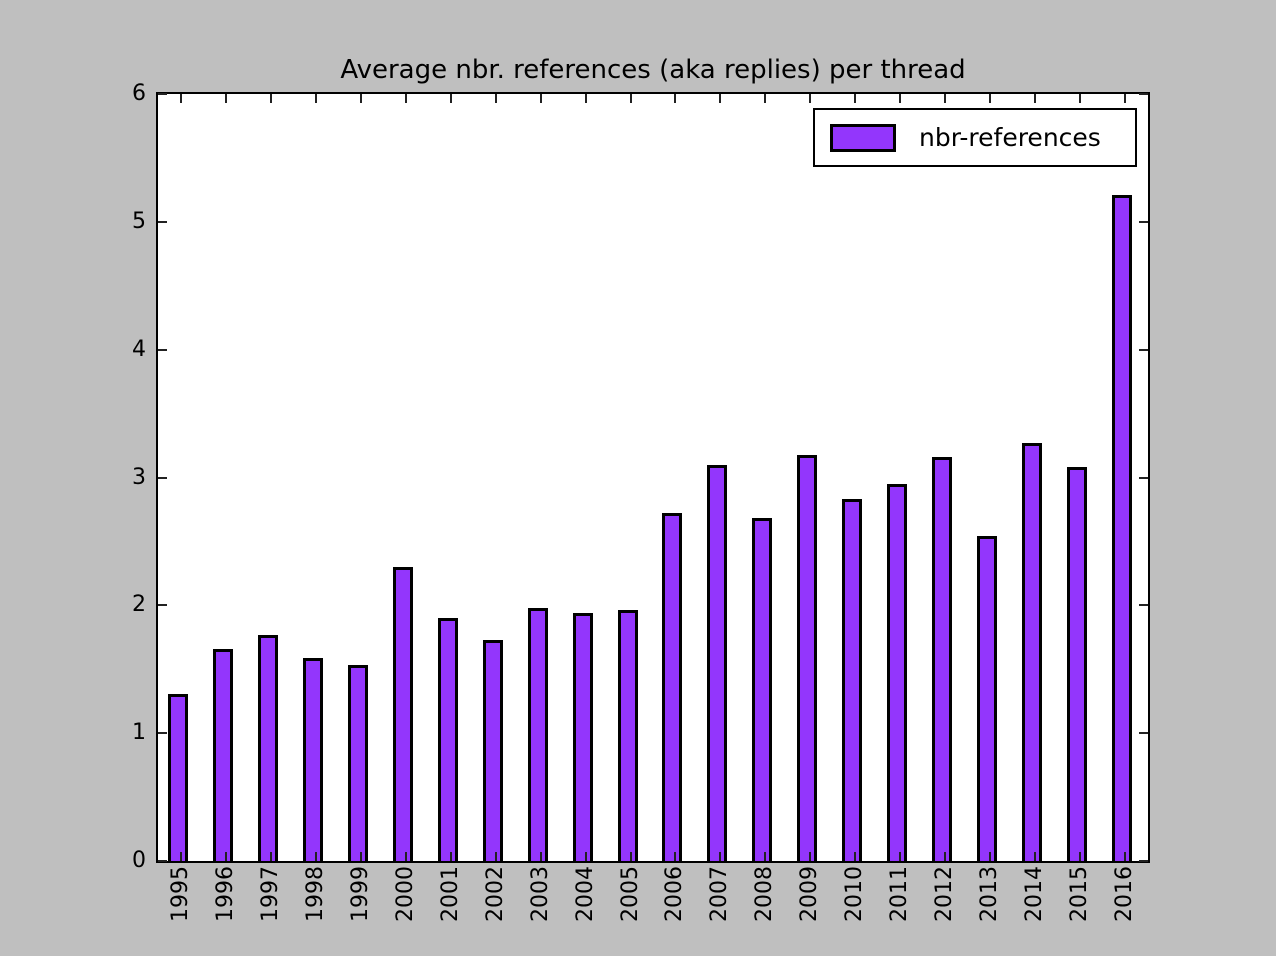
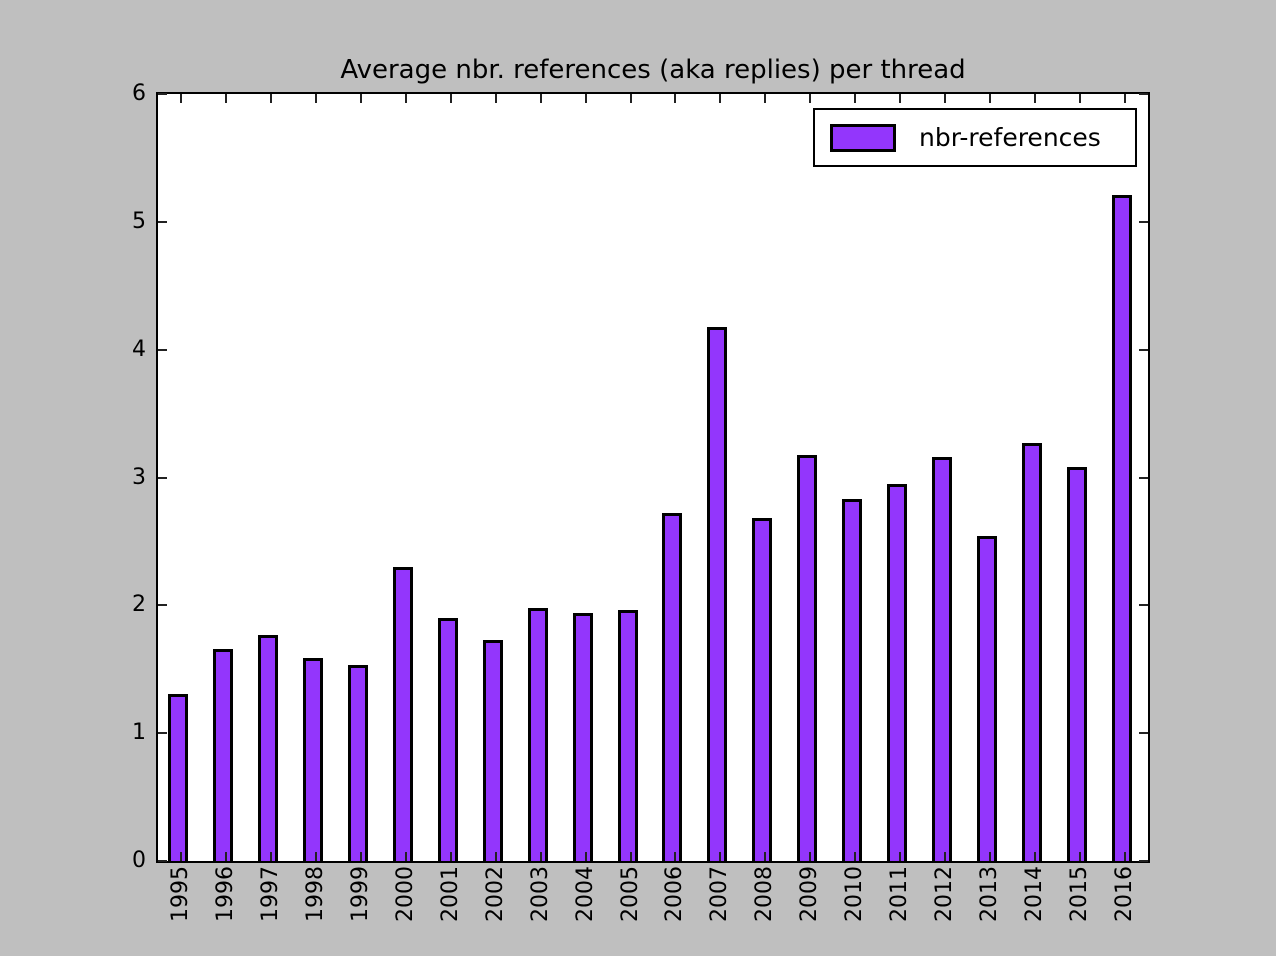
2007: 3.10 -> 4.18
